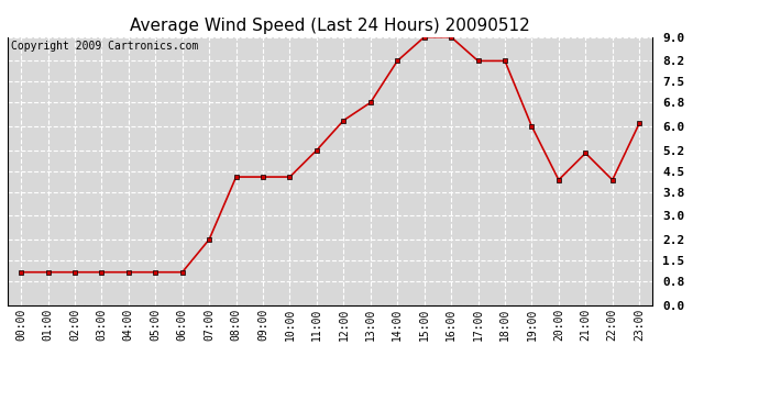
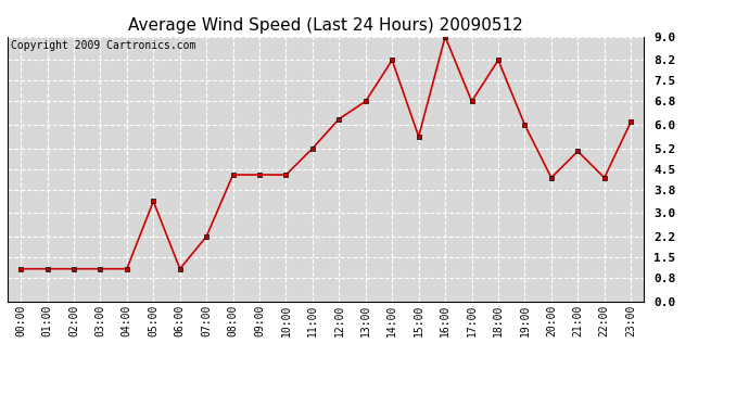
05:00: 1.1 -> 3.4
15:00: 9.0 -> 5.6
17:00: 8.2 -> 6.8
